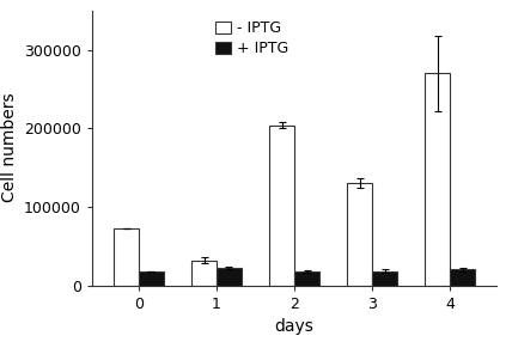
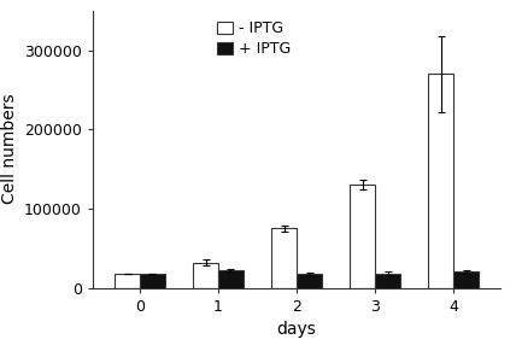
- IPTG/0: 72000 -> 18000
- IPTG/2: 204000 -> 75000
